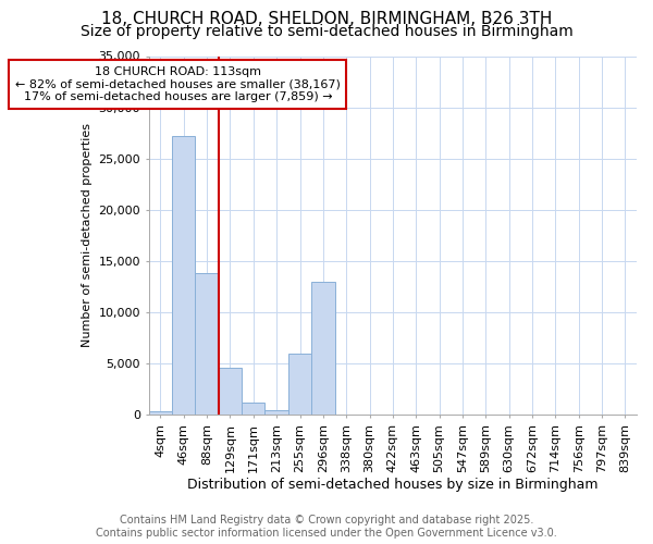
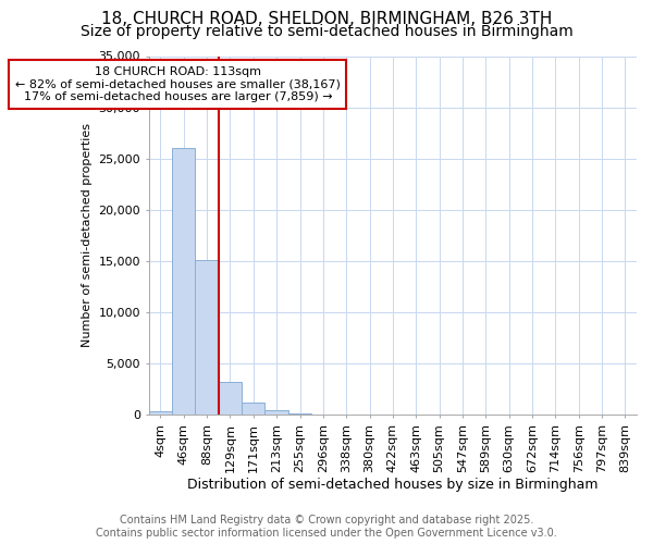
46sqm: 27,200 -> 26,000
88sqm: 13,800 -> 15,100
129sqm: 4,600 -> 3,200
255sqm: 6,000 -> 100
296sqm: 13,000 -> 0
